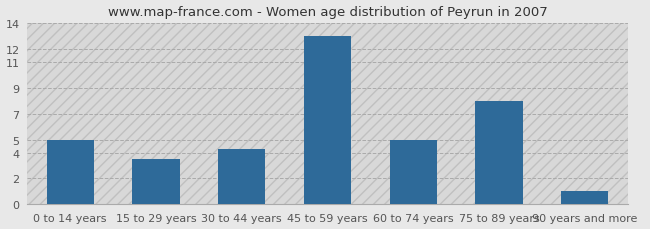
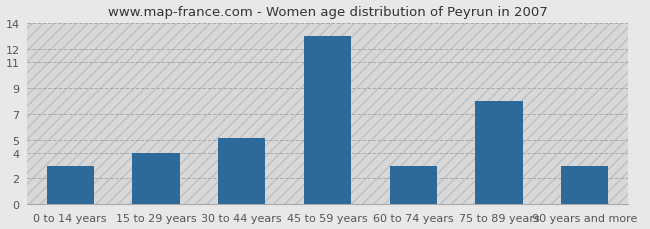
0 to 14 years: 5.0 -> 3.0
15 to 29 years: 3.5 -> 4.0
30 to 44 years: 4.3 -> 5.1
60 to 74 years: 5.0 -> 3.0
90 years and more: 1.0 -> 3.0
